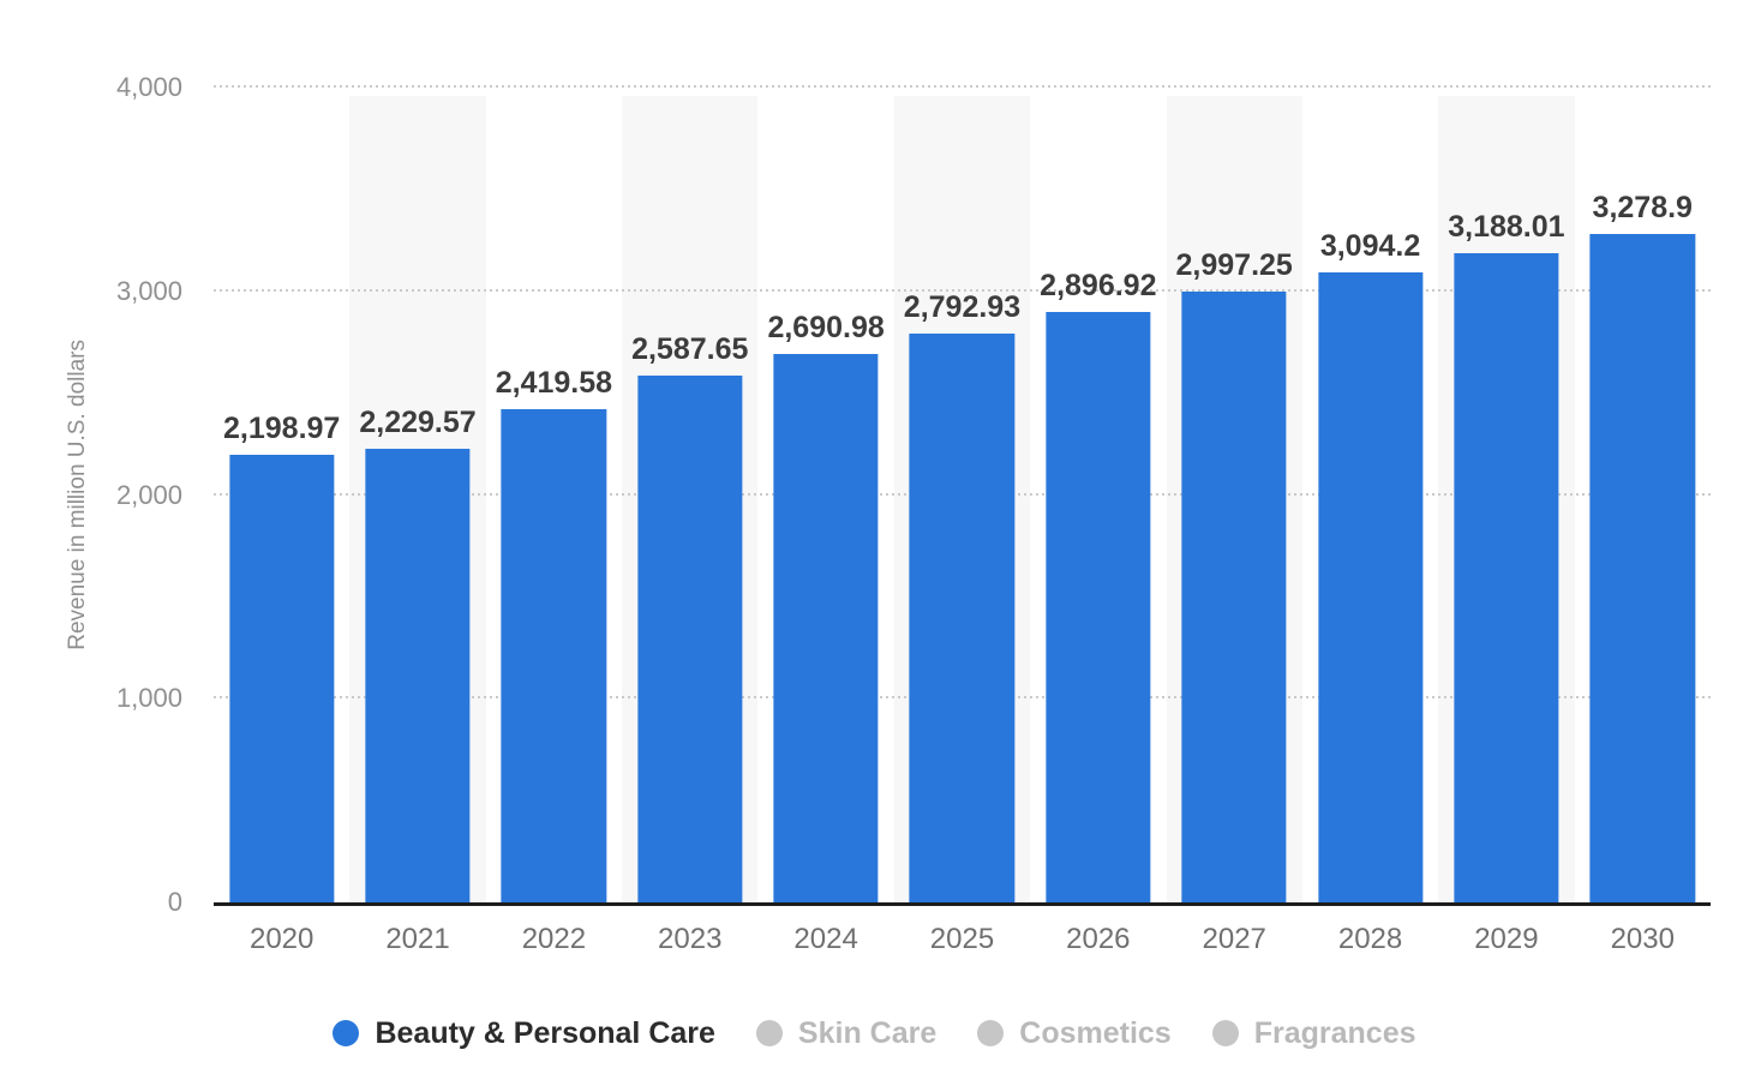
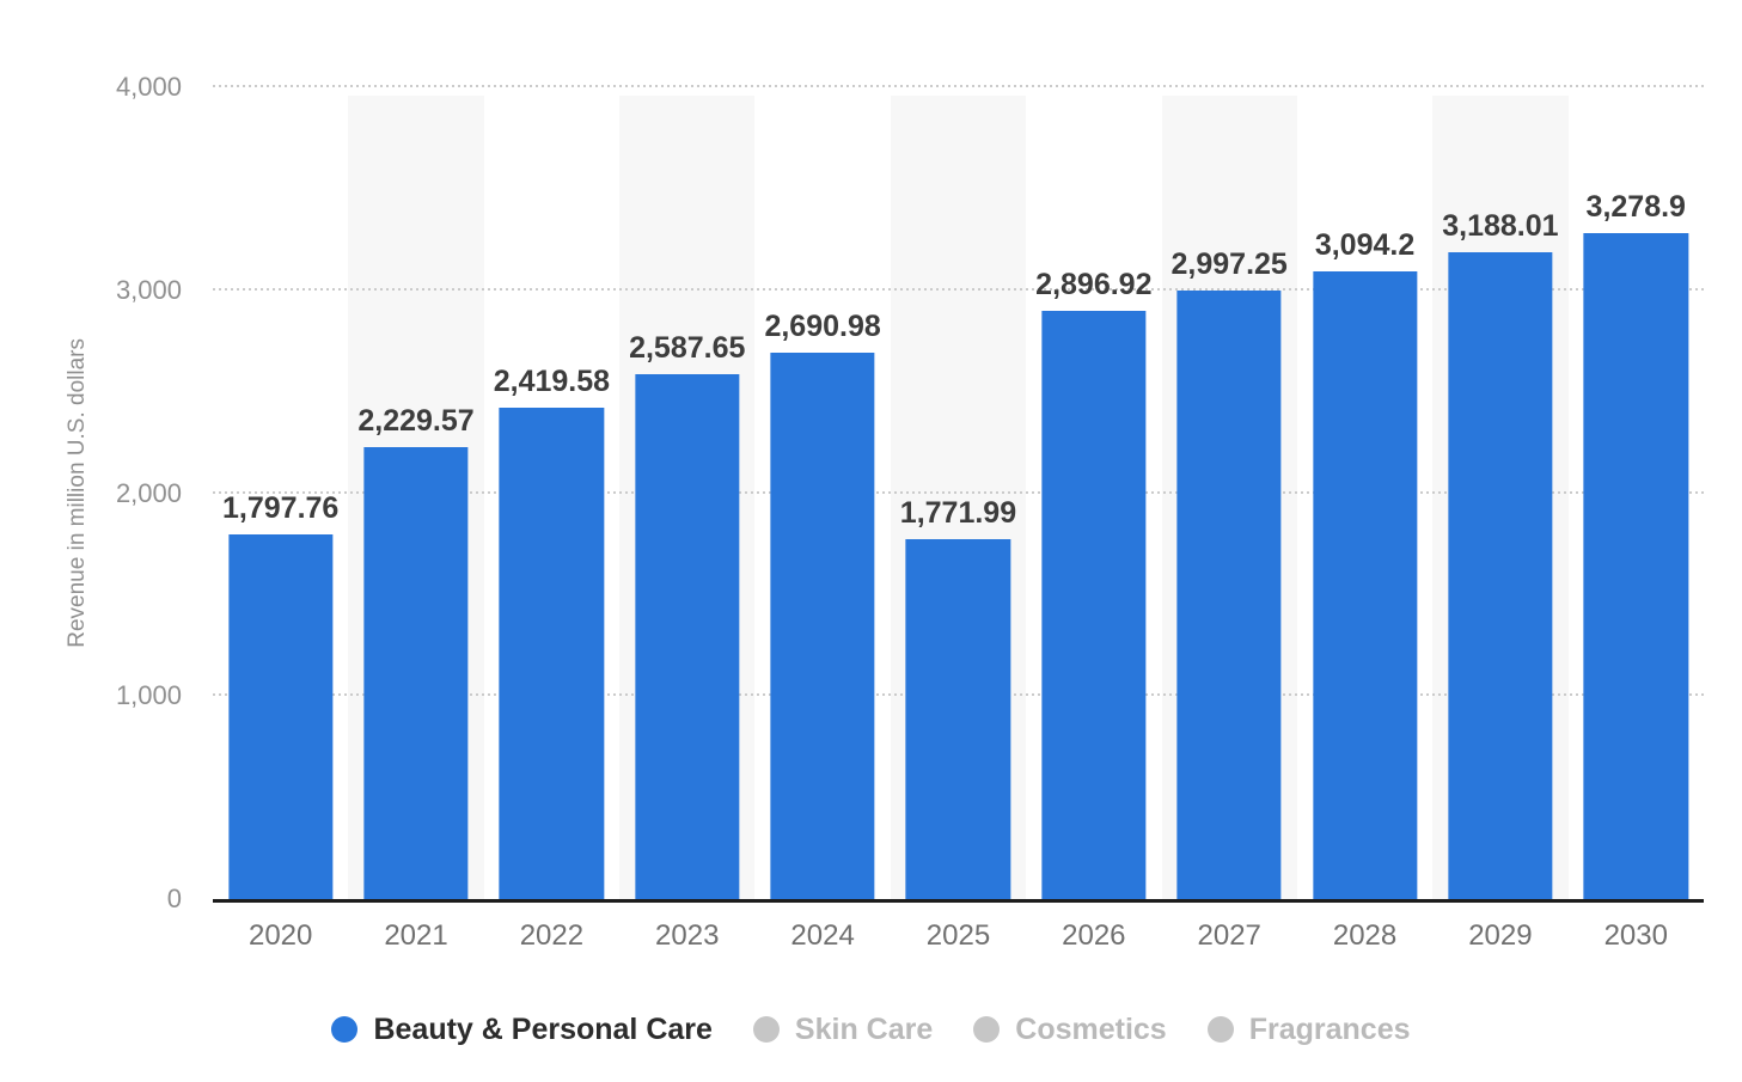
2020: 2,198.97 -> 1,797.76
2025: 2,792.93 -> 1,771.99
